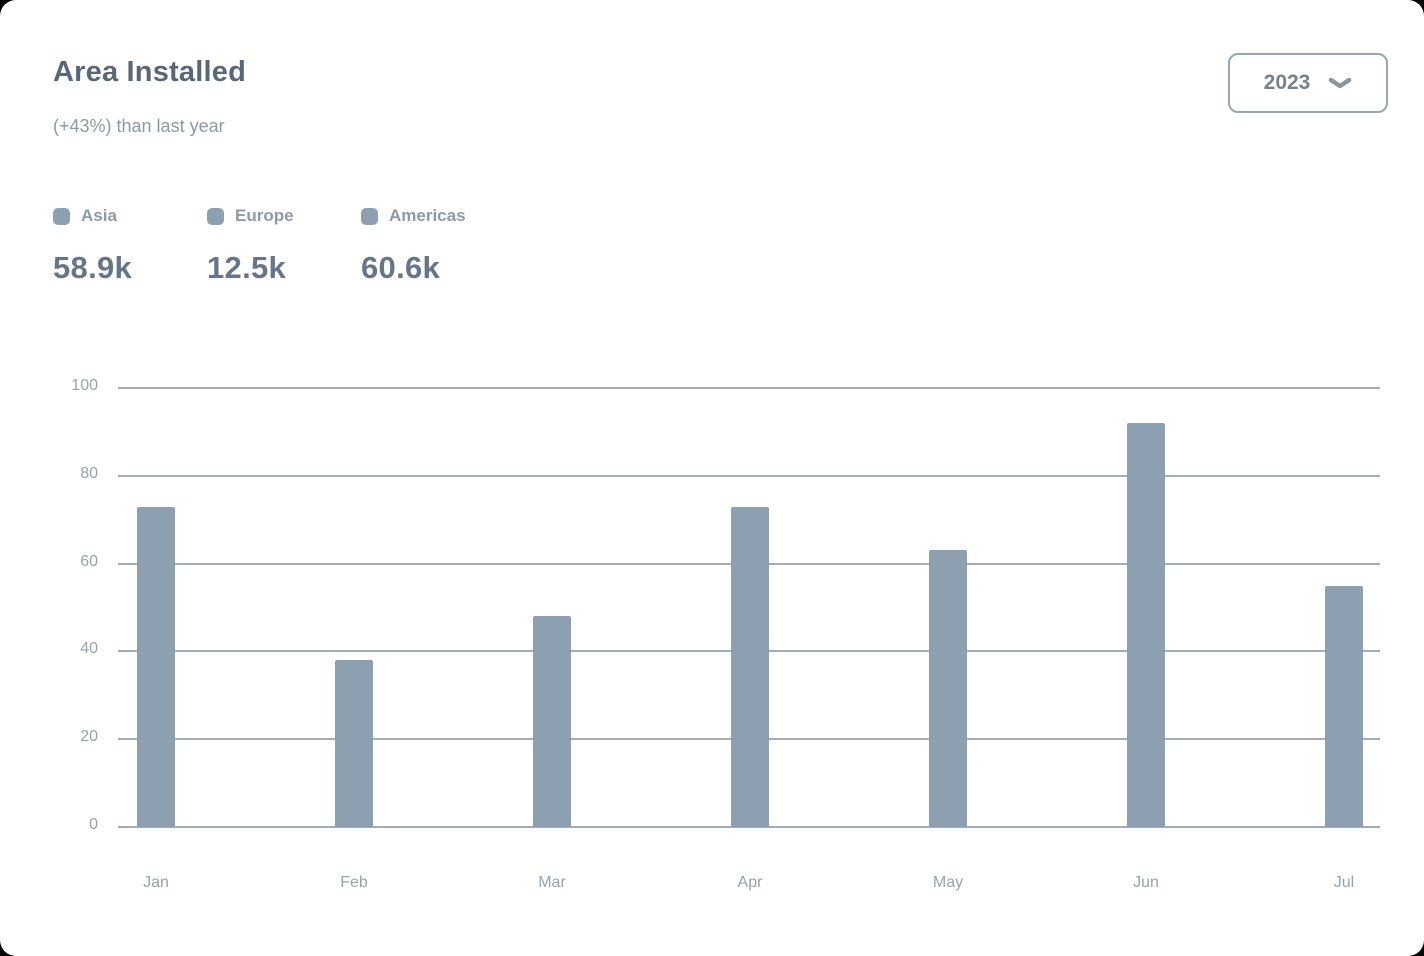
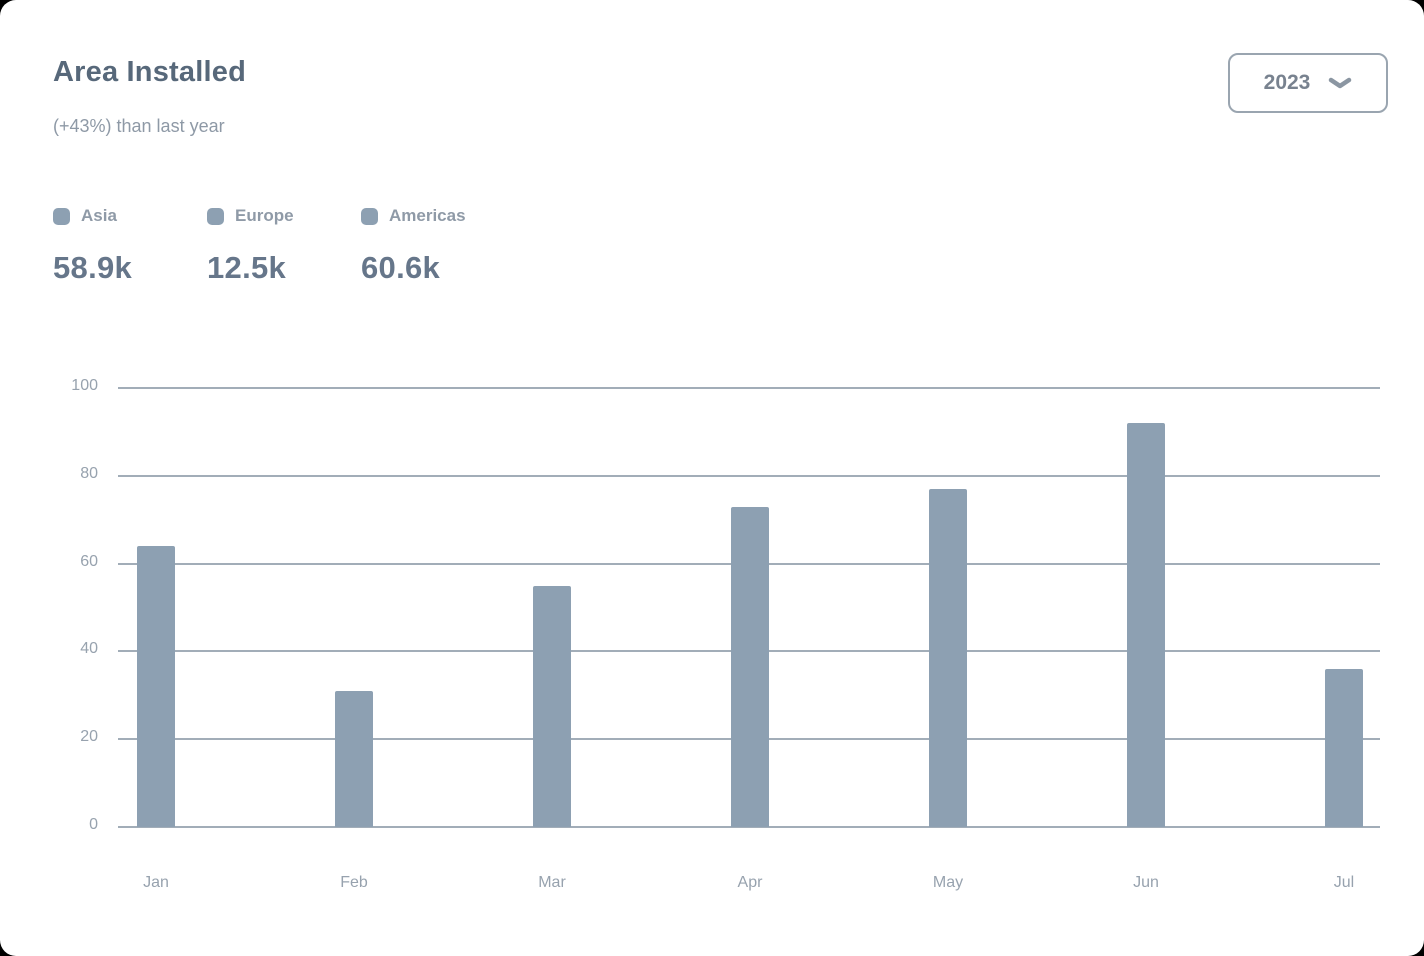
Jan: 73 -> 64
Feb: 38 -> 31
Mar: 48 -> 55
May: 63 -> 77
Jul: 55 -> 36
